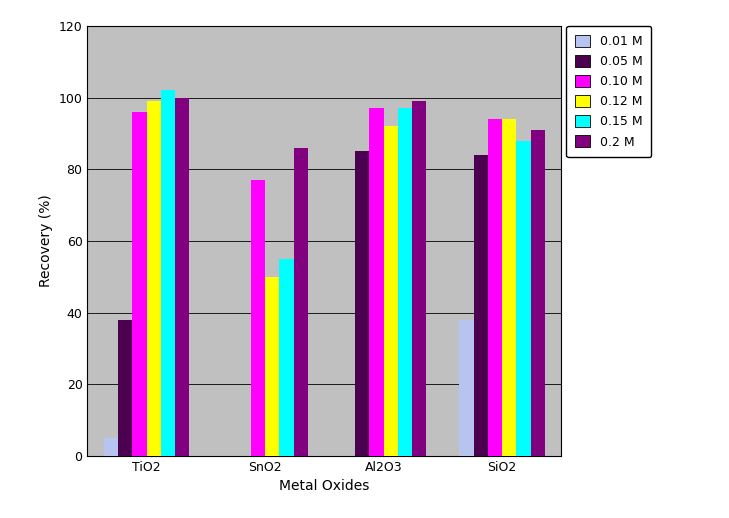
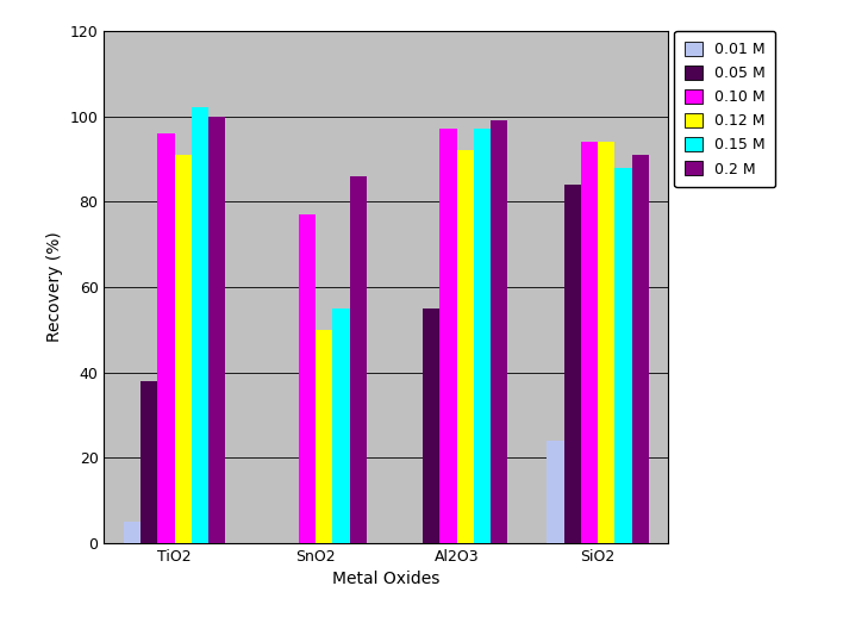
0.12 M/TiO2: 99 -> 91
0.05 M/Al2O3: 85 -> 55
0.01 M/SiO2: 38 -> 24
